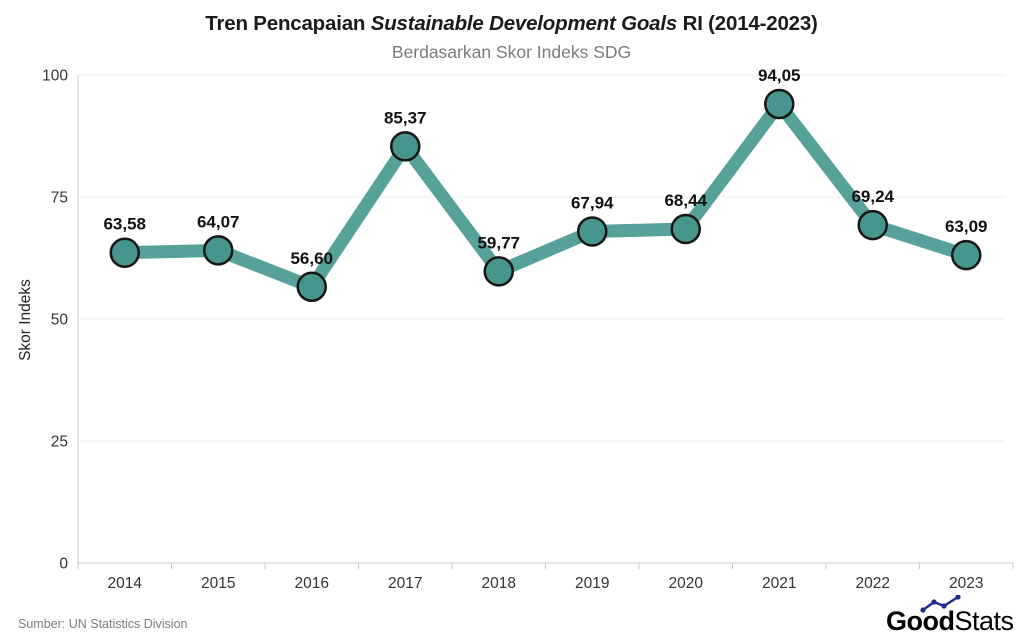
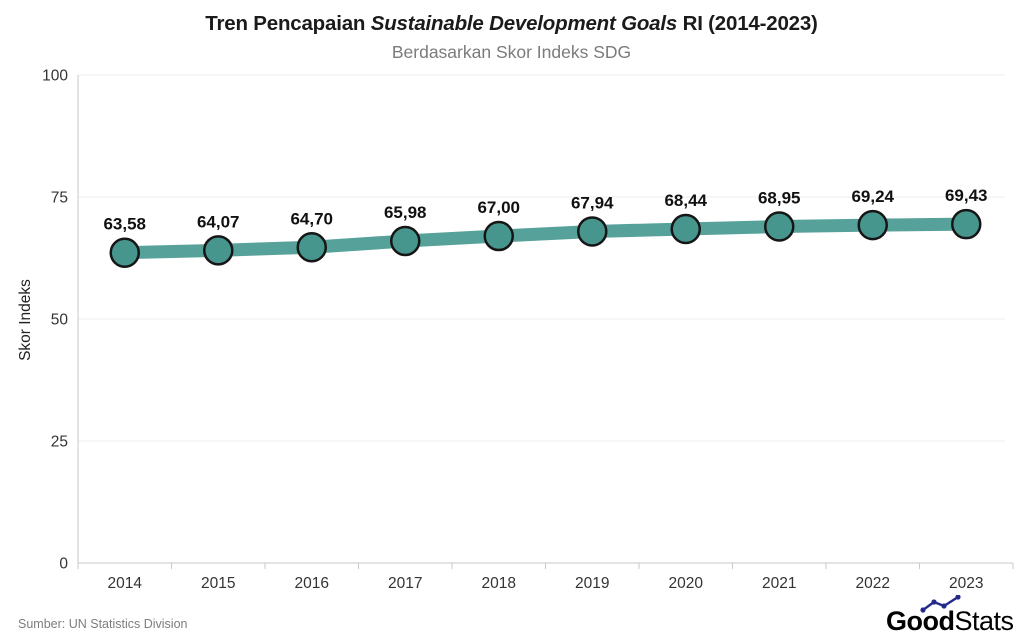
2016: 56,60 -> 64,70
2017: 85,37 -> 65,98
2018: 59,77 -> 67,00
2021: 94,05 -> 68,95
2023: 63,09 -> 69,43
